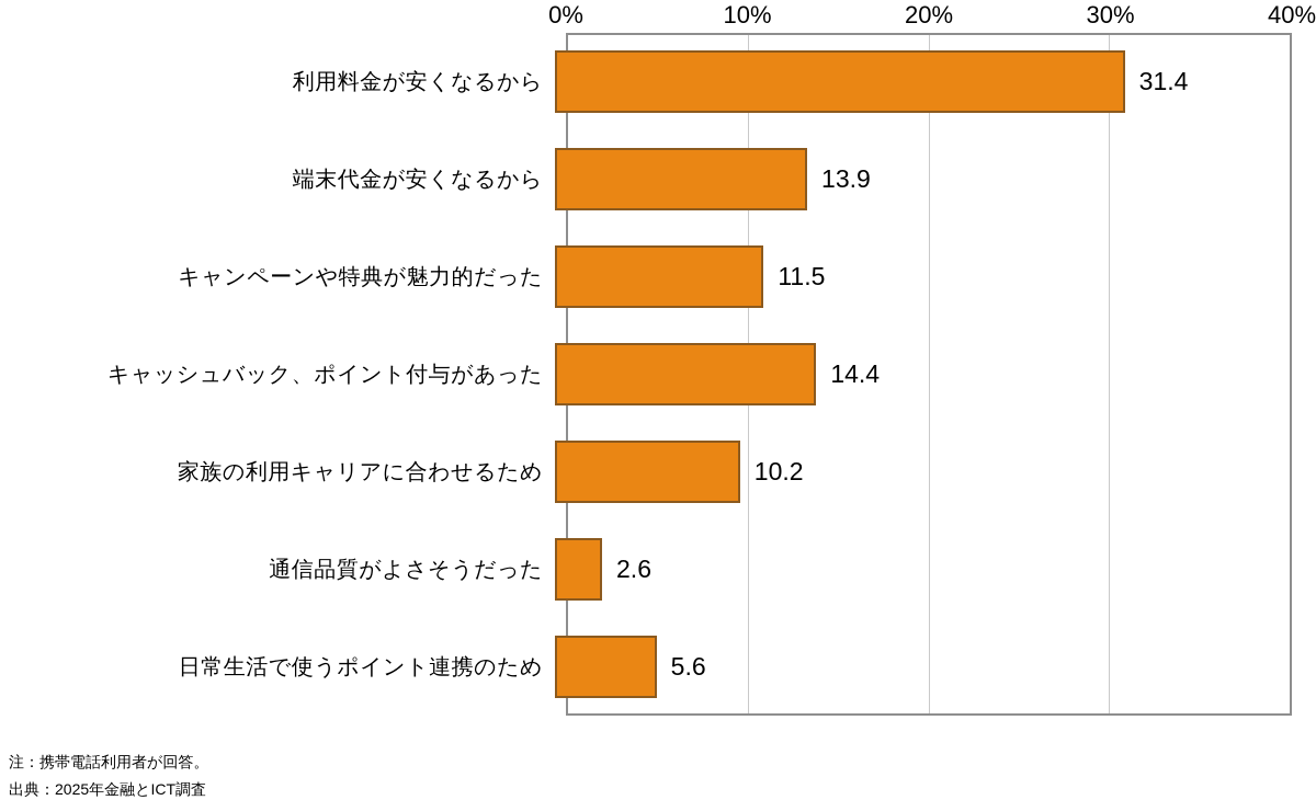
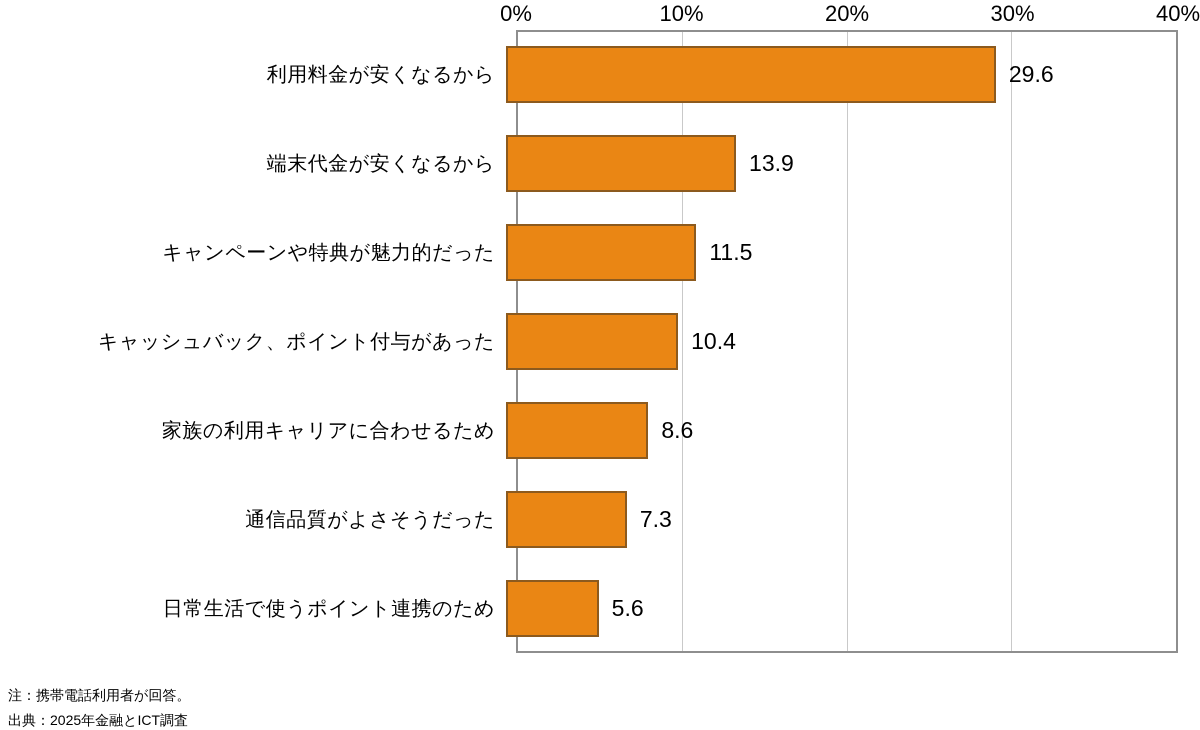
利用料金が安くなるから: 31.4 -> 29.6
キャッシュバック、ポイント付与があった: 14.4 -> 10.4
家族の利用キャリアに合わせるため: 10.2 -> 8.6
通信品質がよさそうだった: 2.6 -> 7.3
